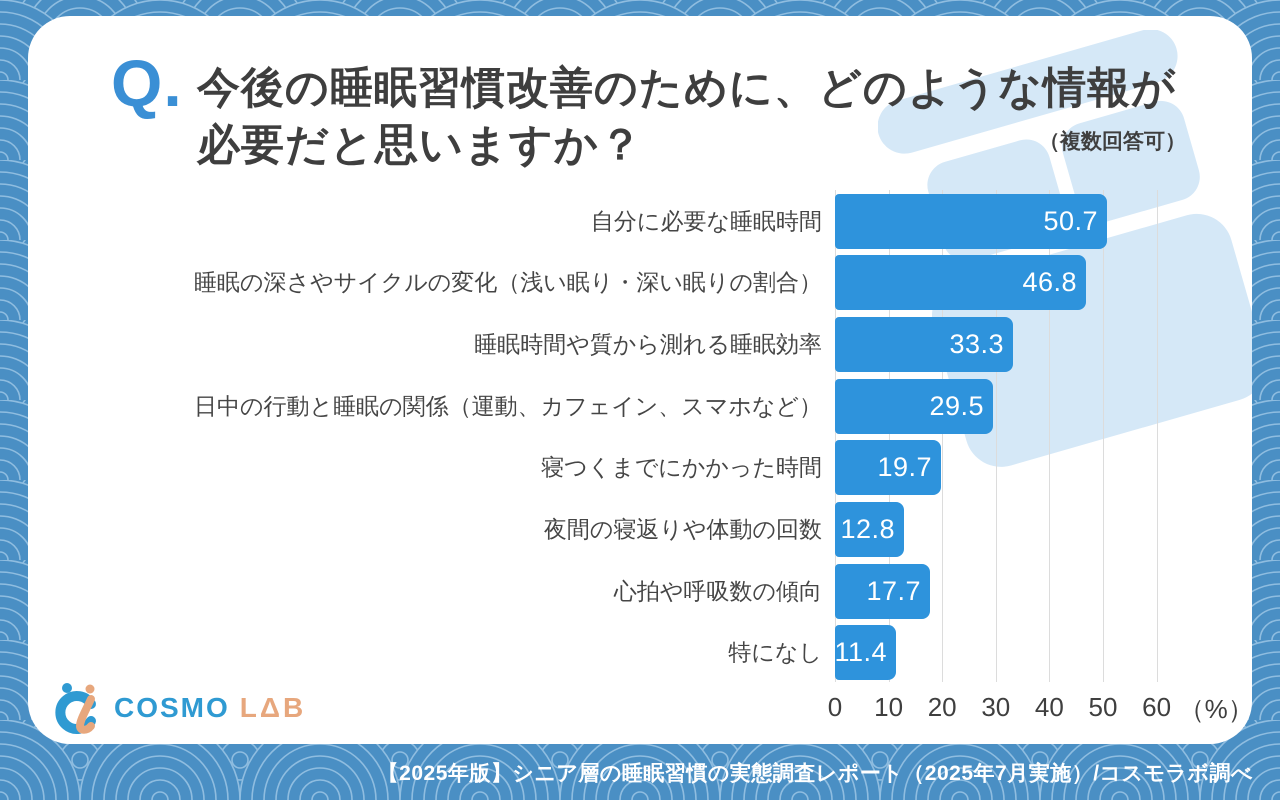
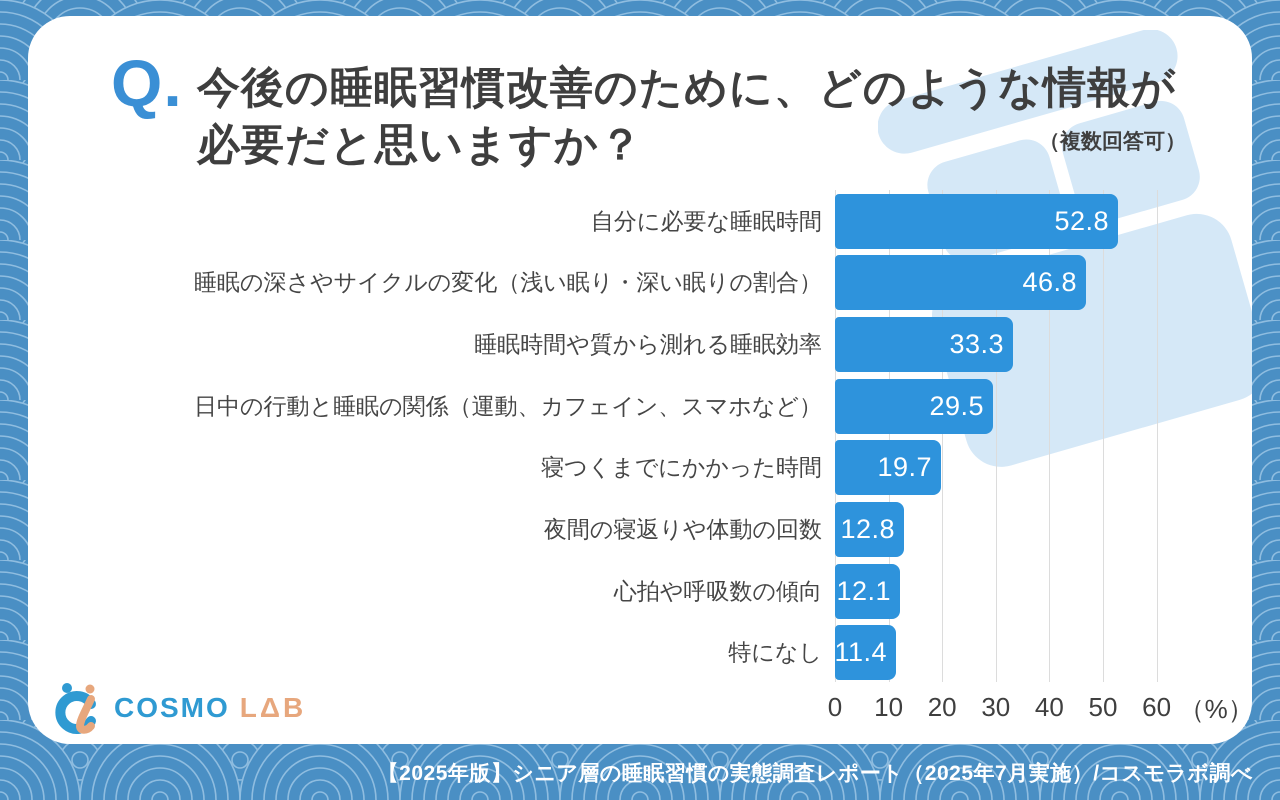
自分に必要な睡眠時間: 50.7 -> 52.8
心拍や呼吸数の傾向: 17.7 -> 12.1
